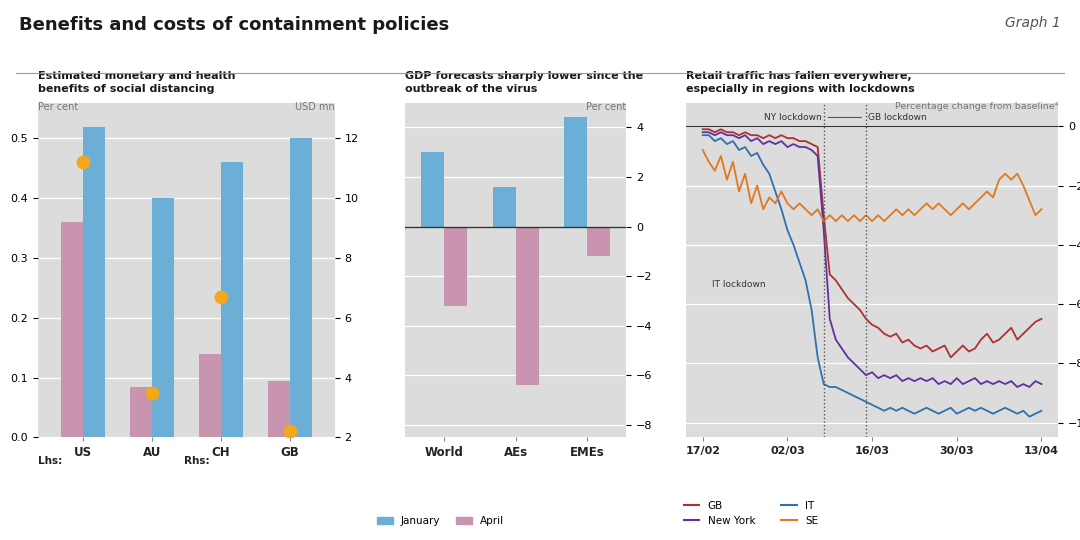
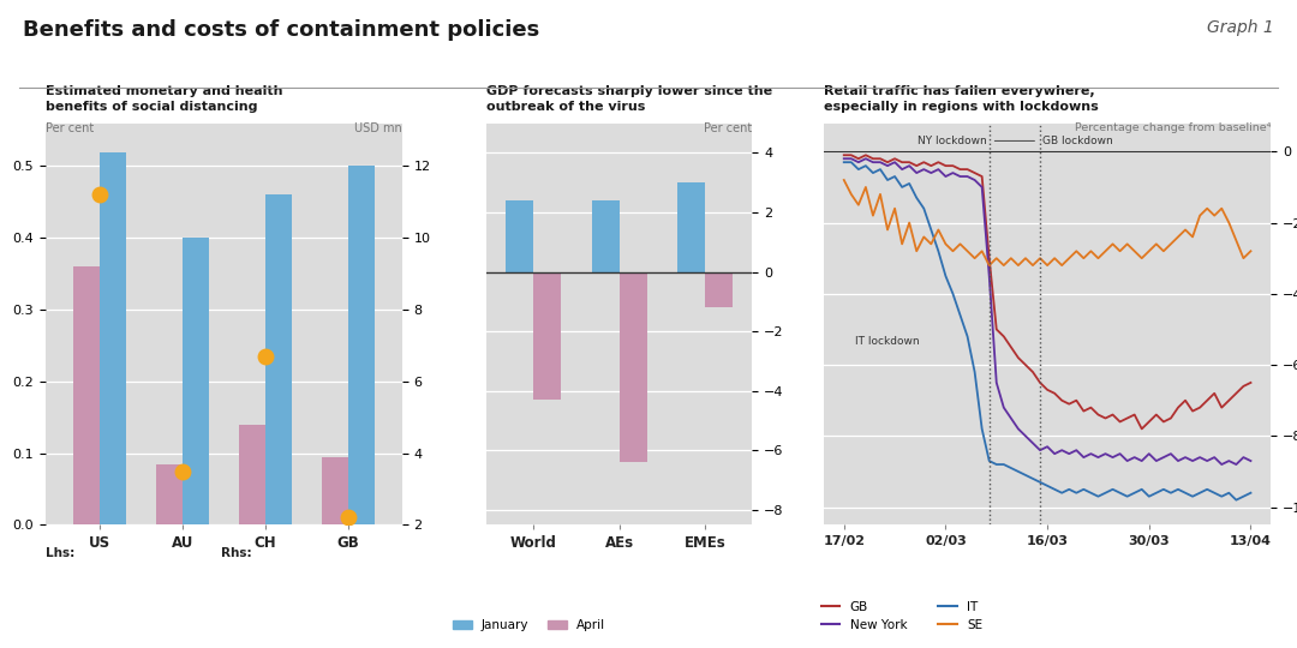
January/World: 3.0 -> 2.4
April/World: -3.2 -> -4.3
January/AEs: 1.6 -> 2.4
January/EMEs: 4.4 -> 3.0
